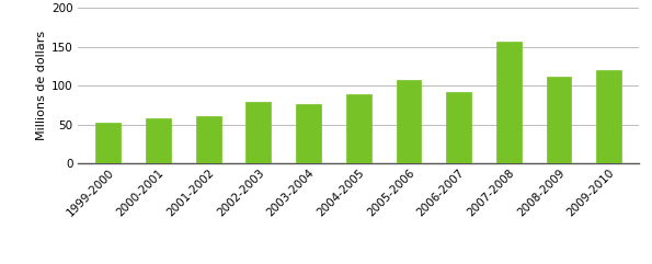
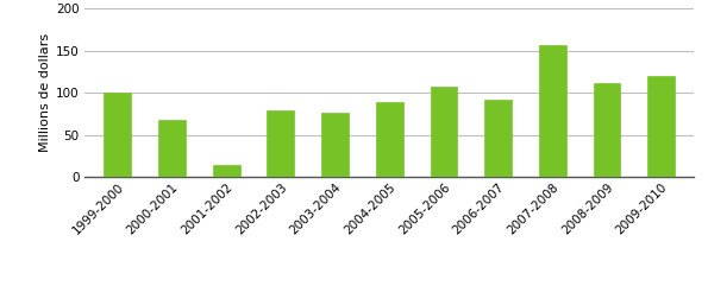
1999-2000: 52 -> 100
2000-2001: 58 -> 68
2001-2002: 61 -> 14
